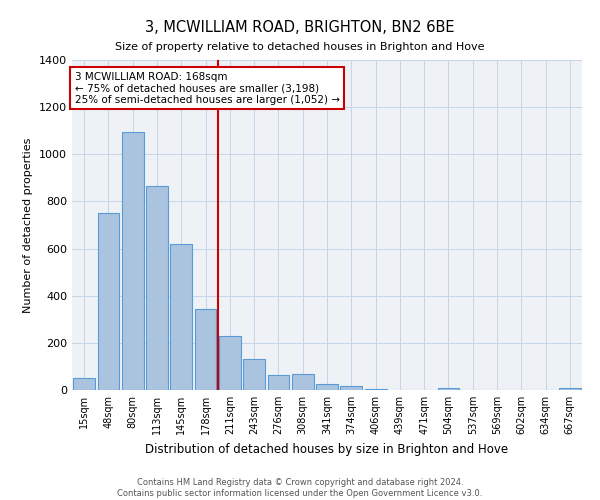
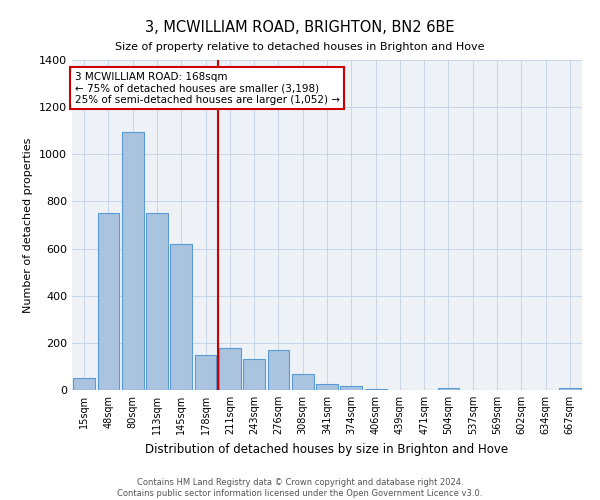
113sqm: 865 -> 750
178sqm: 345 -> 150
211sqm: 228 -> 180
276sqm: 65 -> 170
